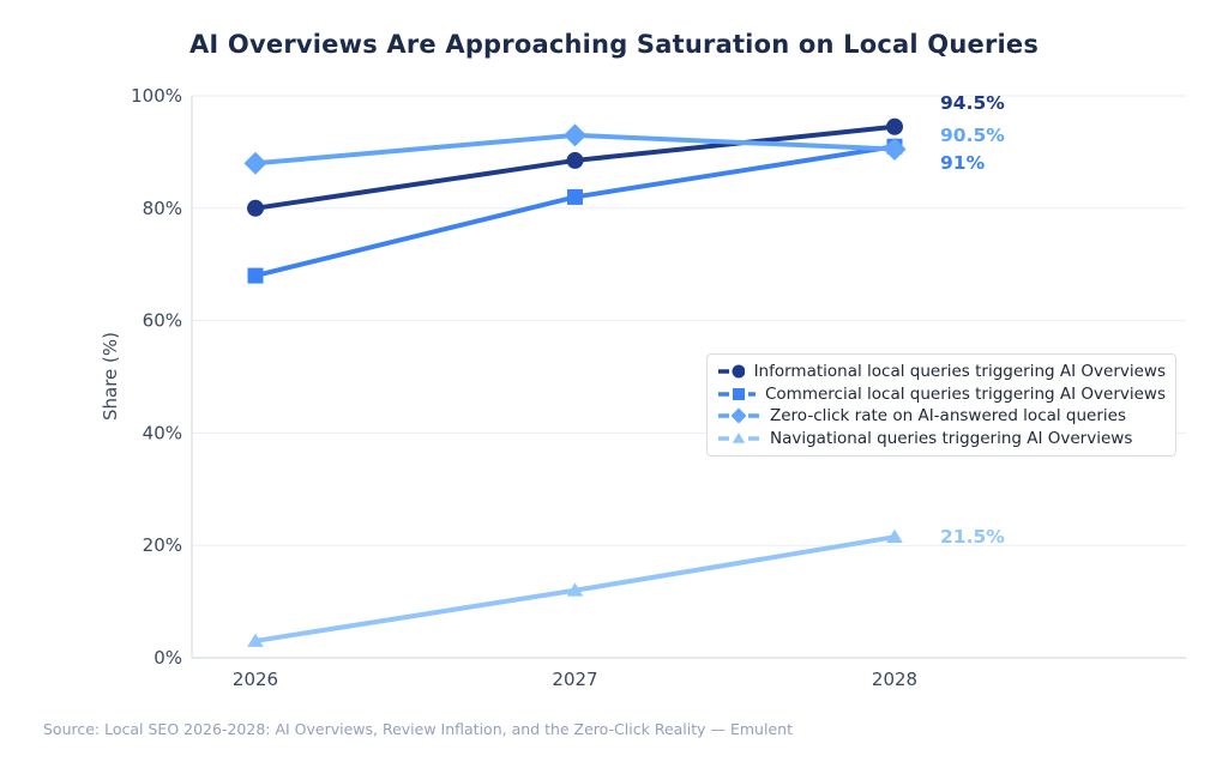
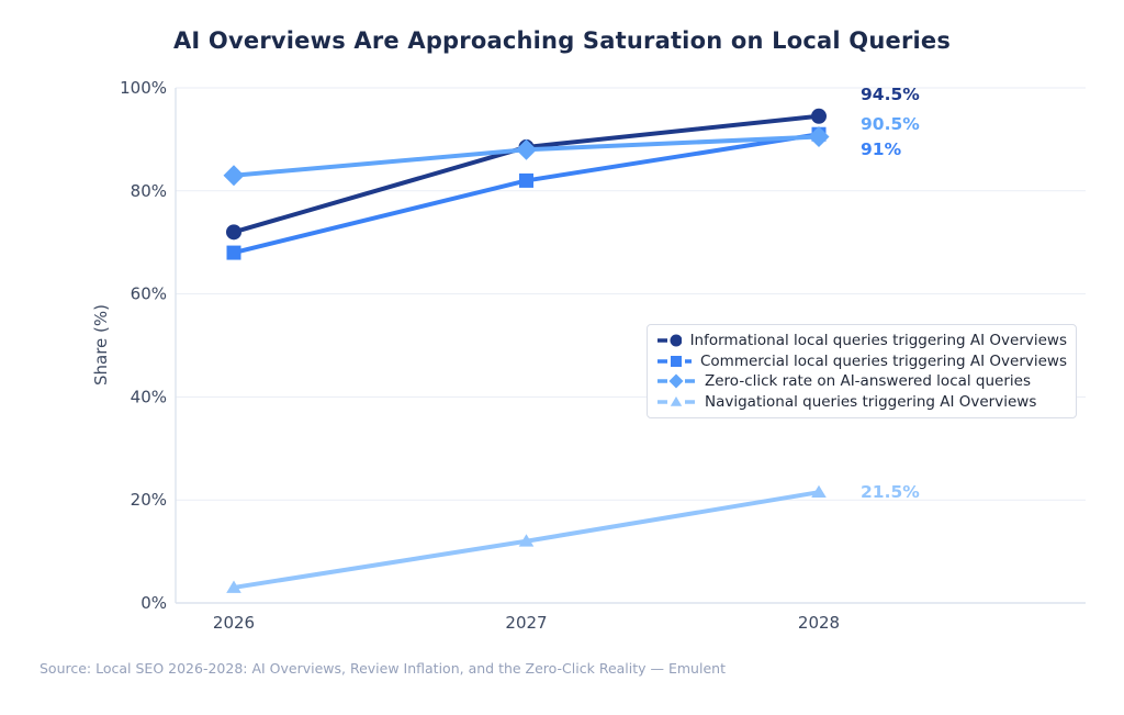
Informational local queries triggering AI Overviews/2026: 80% -> 72%
Zero-click rate on AI-answered local queries/2026: 88% -> 83%
Zero-click rate on AI-answered local queries/2027: 93% -> 88%
